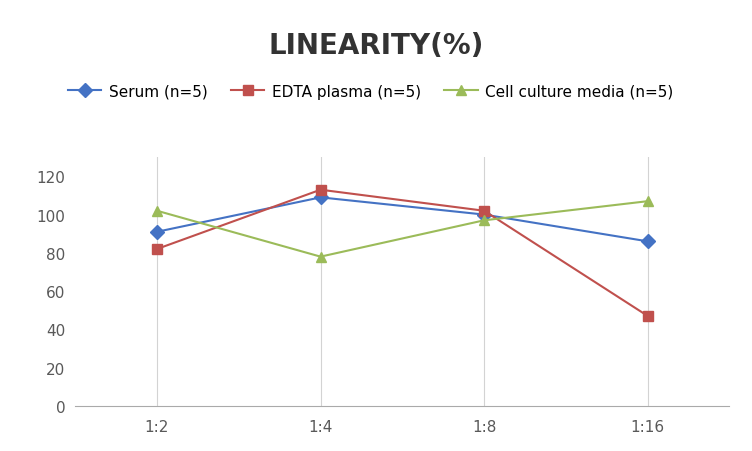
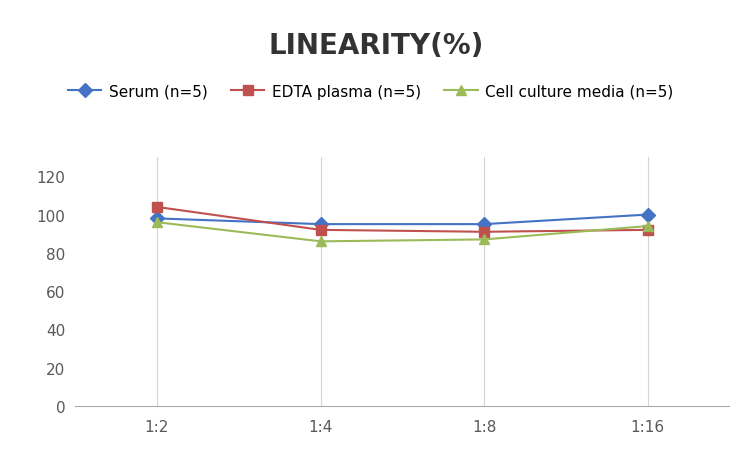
Serum (n=5)/1:2: 91 -> 98
EDTA plasma (n=5)/1:2: 82 -> 104
Cell culture media (n=5)/1:2: 102 -> 96
Serum (n=5)/1:4: 109 -> 95
EDTA plasma (n=5)/1:4: 113 -> 92
Cell culture media (n=5)/1:4: 78 -> 86
Serum (n=5)/1:8: 100 -> 95
EDTA plasma (n=5)/1:8: 102 -> 91
Cell culture media (n=5)/1:8: 97 -> 87
Serum (n=5)/1:16: 86 -> 100
EDTA plasma (n=5)/1:16: 47 -> 92
Cell culture media (n=5)/1:16: 107 -> 94
